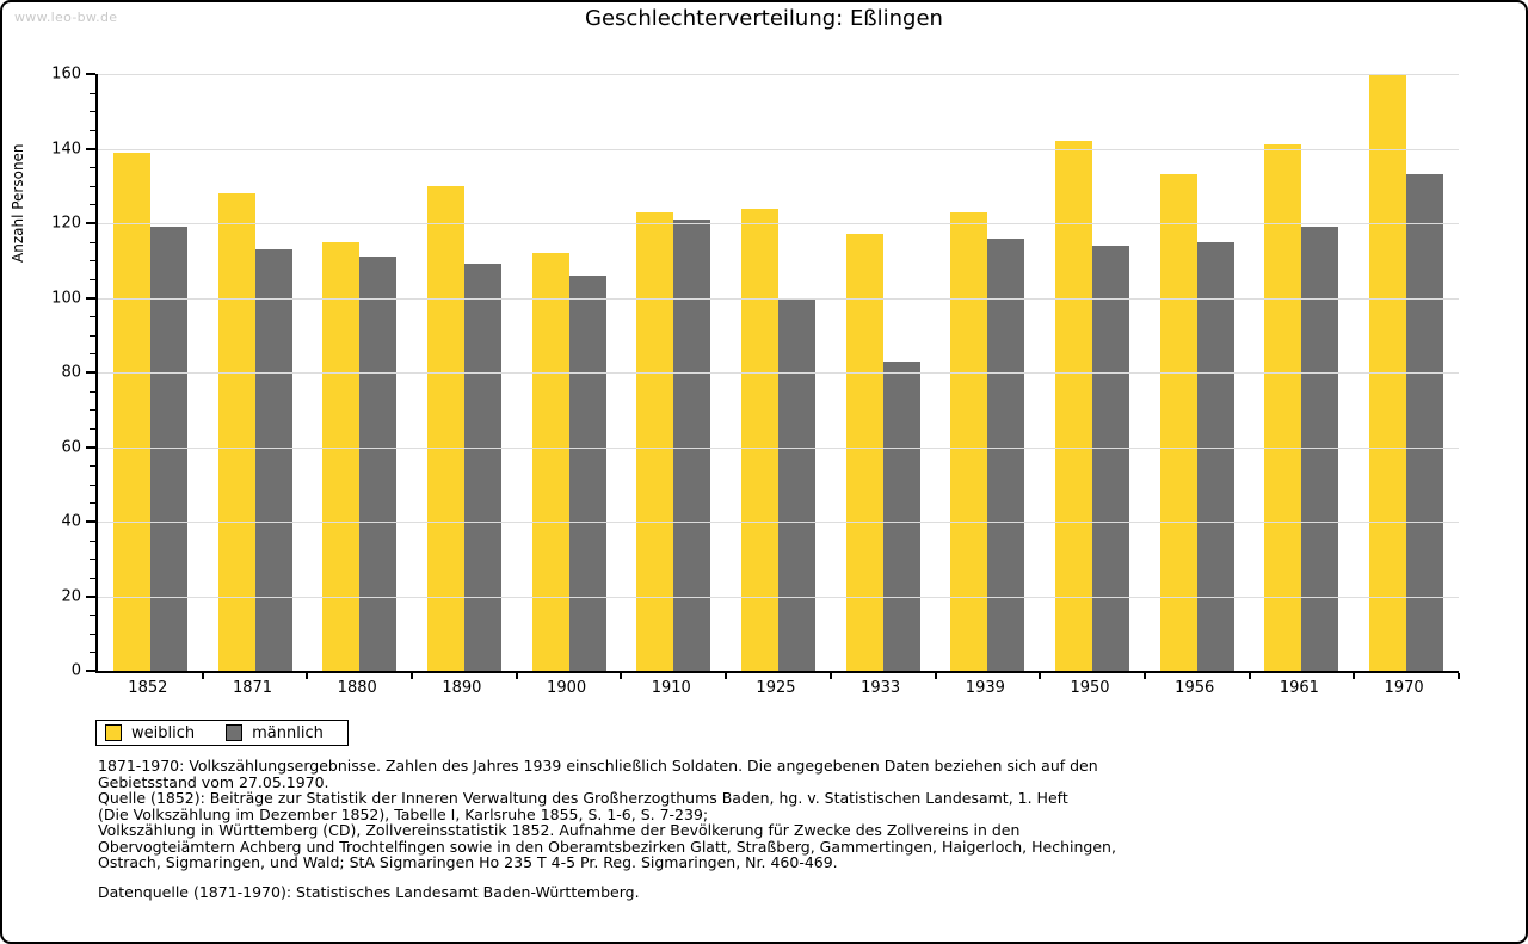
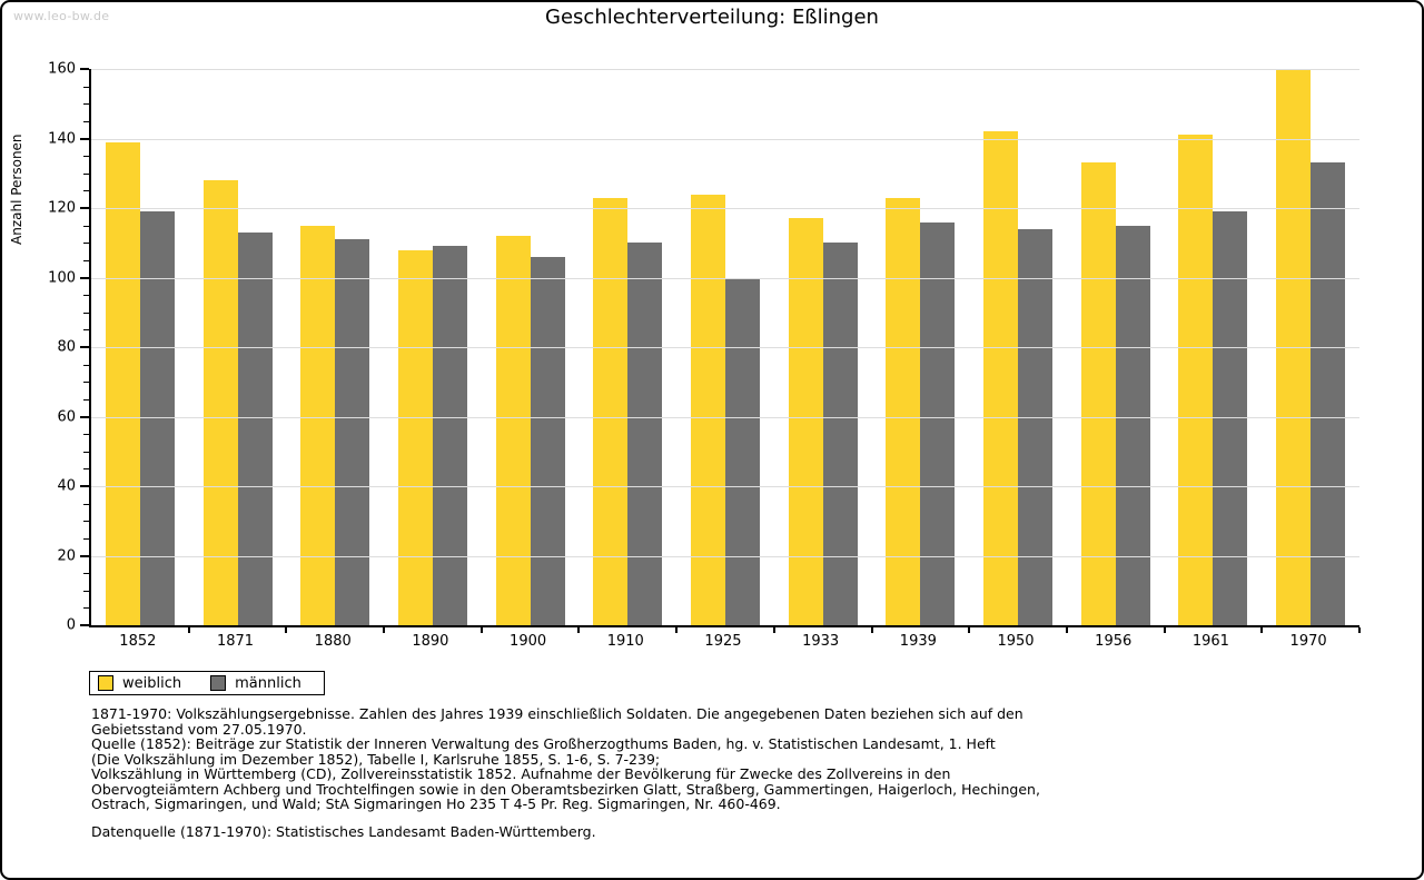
weiblich/1890: 130 -> 108
männlich/1910: 121 -> 110
männlich/1933: 83 -> 110
